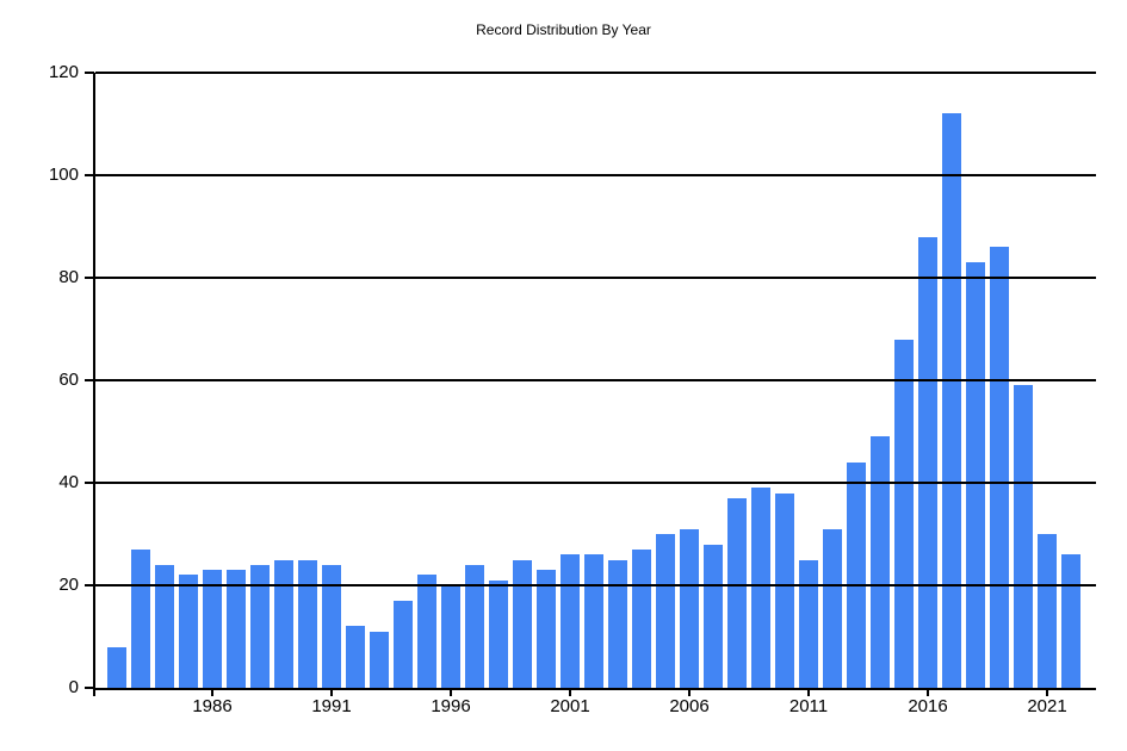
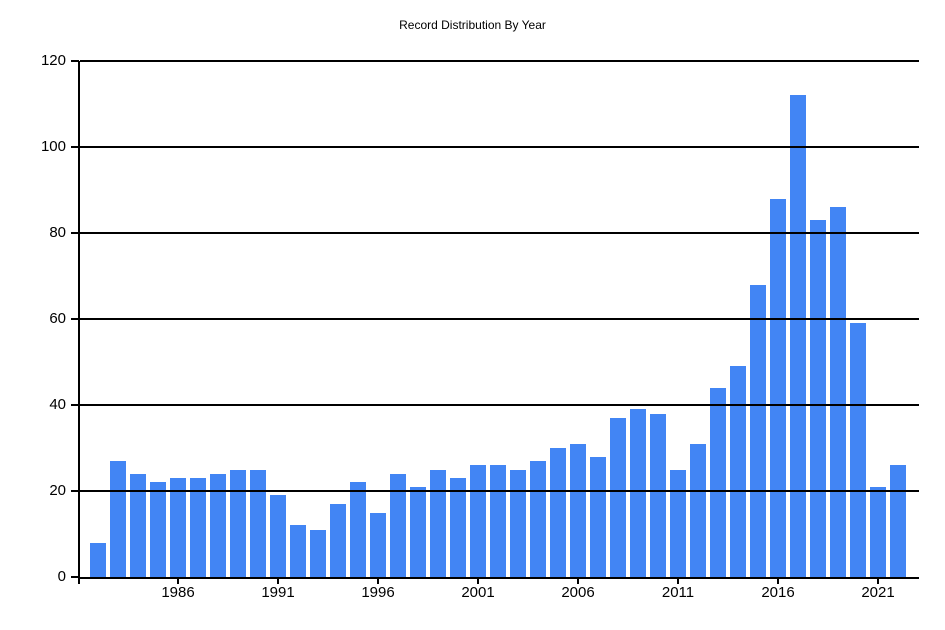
1991: 24 -> 19
1996: 20 -> 15
2021: 30 -> 21
